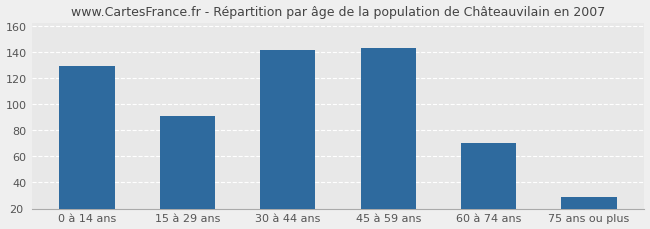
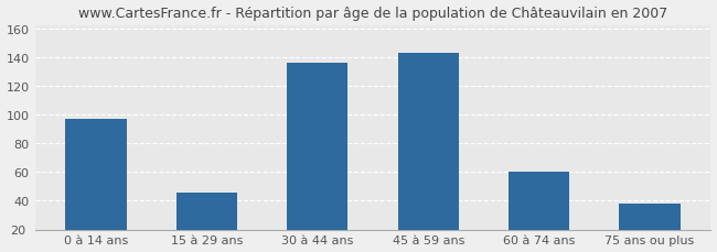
0 à 14 ans: 129 -> 97
15 à 29 ans: 91 -> 46
30 à 44 ans: 141 -> 136
60 à 74 ans: 70 -> 60
75 ans ou plus: 29 -> 38
